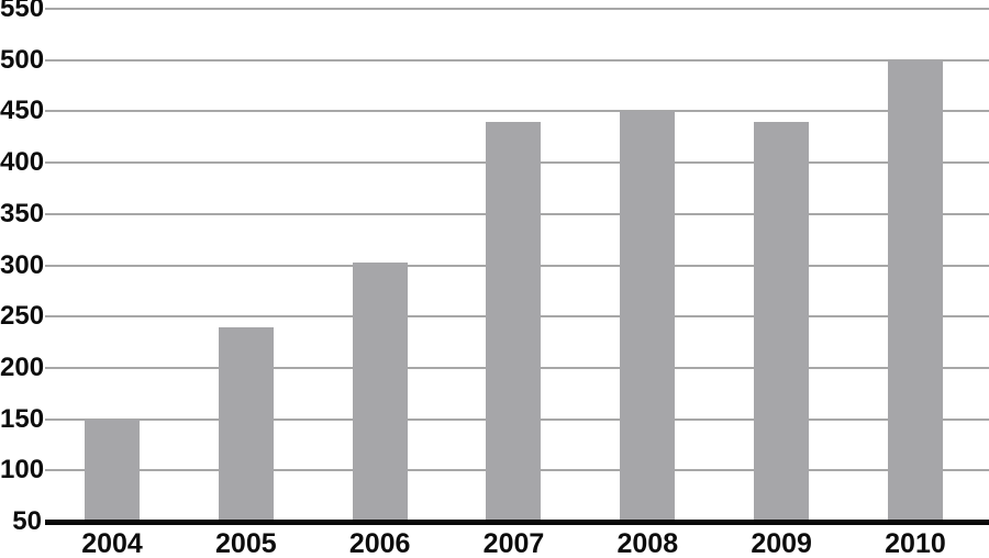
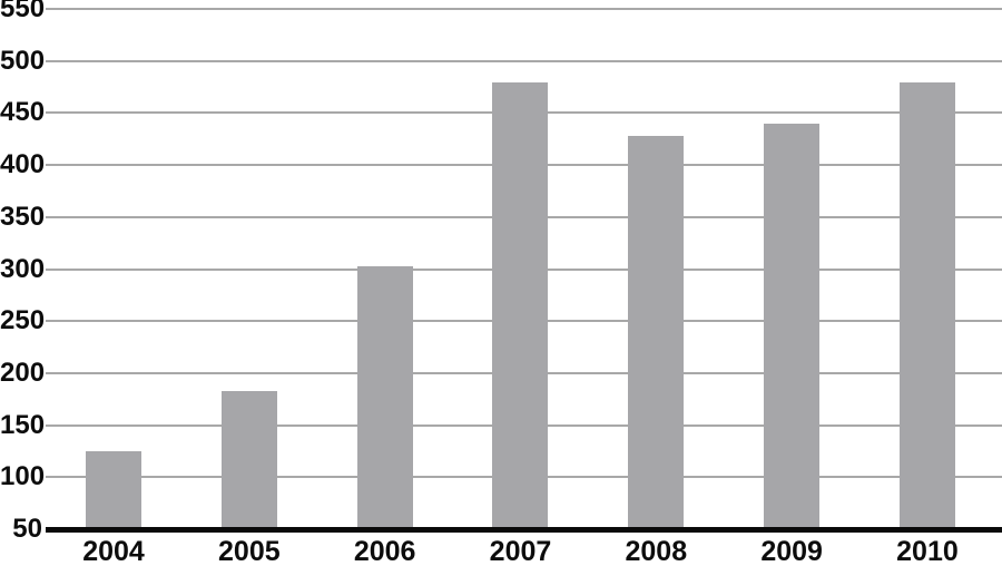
2004: 150 -> 120
2005: 240 -> 180
2007: 440 -> 480
2008: 450 -> 430
2010: 500 -> 480
